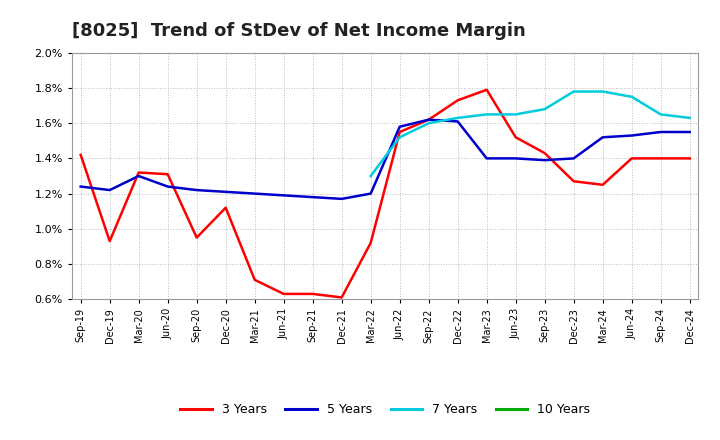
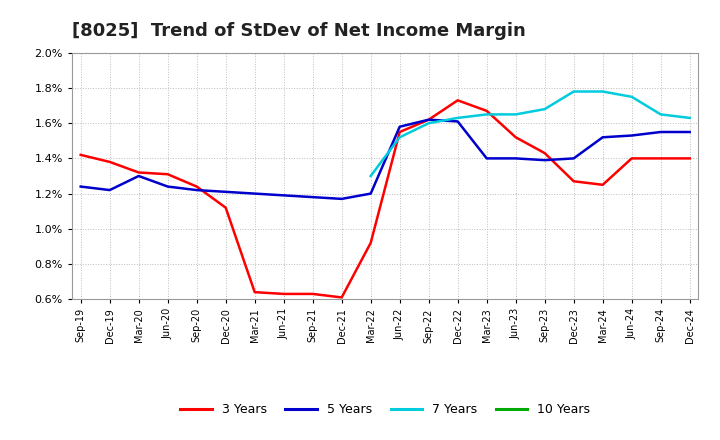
3 Years/Dec-19: 0.93% -> 1.38%
3 Years/Sep-20: 0.95% -> 1.24%
3 Years/Mar-21: 0.71% -> 0.64%
3 Years/Mar-23: 1.79% -> 1.67%
